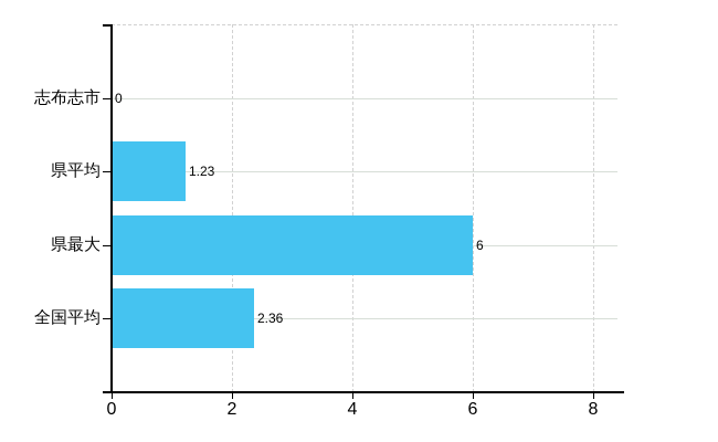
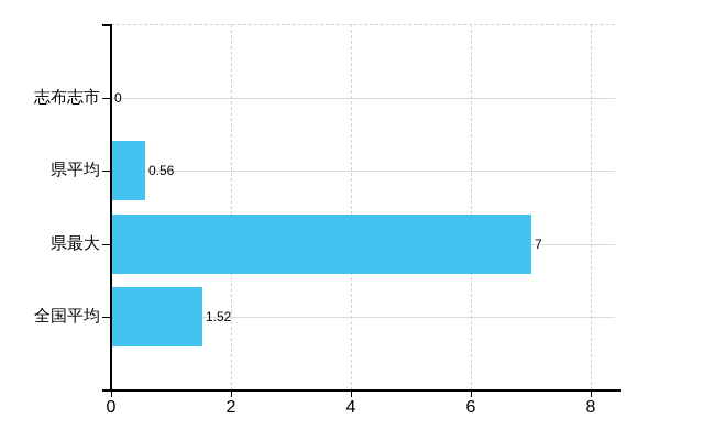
県平均: 1.23 -> 0.56
県最大: 6 -> 7
全国平均: 2.36 -> 1.52
